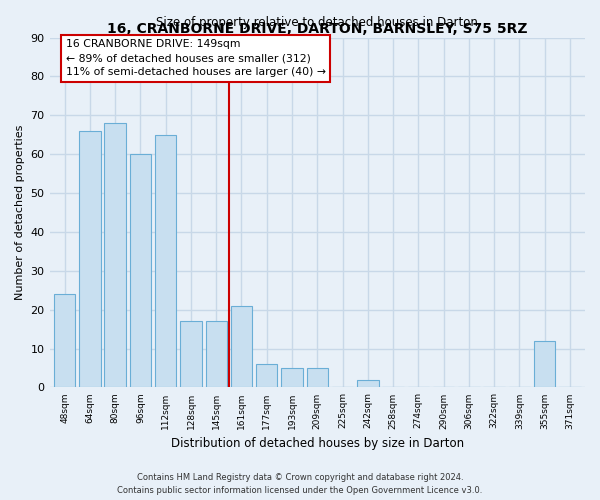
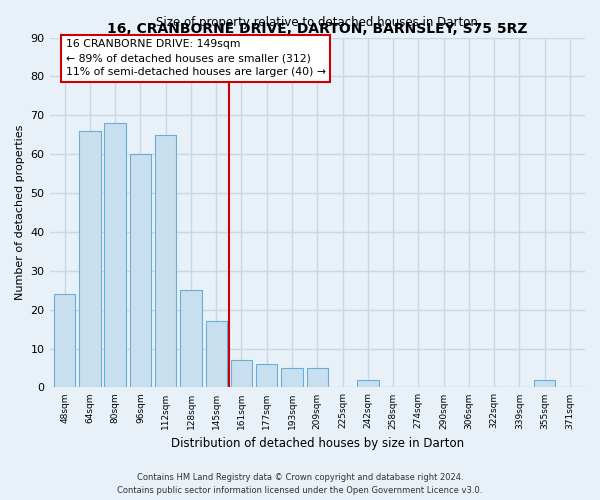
128sqm: 17 -> 25
161sqm: 21 -> 7
355sqm: 12 -> 2
